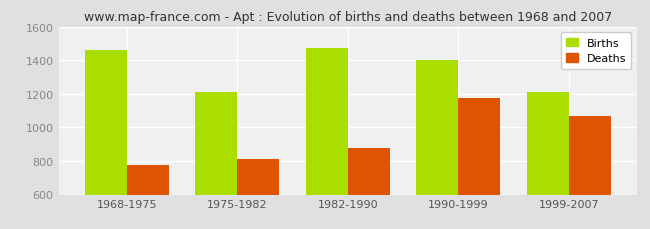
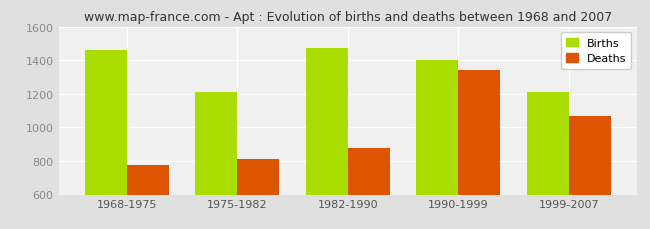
Deaths/1990-1999: 1170 -> 1340
